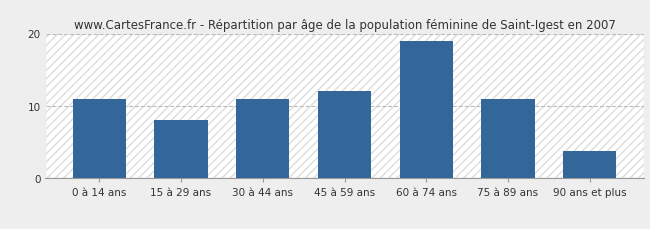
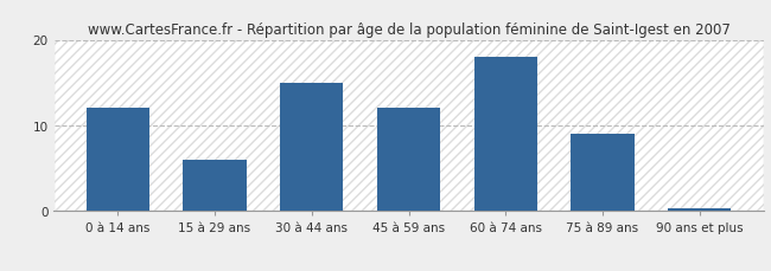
0 à 14 ans: 11.0 -> 12.0
15 à 29 ans: 8.0 -> 6.0
30 à 44 ans: 11.0 -> 15.0
60 à 74 ans: 19.0 -> 18.0
75 à 89 ans: 11.0 -> 9.0
90 ans et plus: 3.8 -> 0.3
